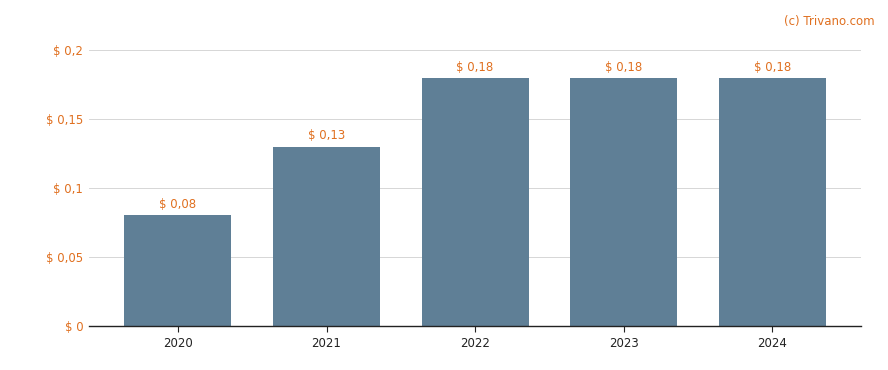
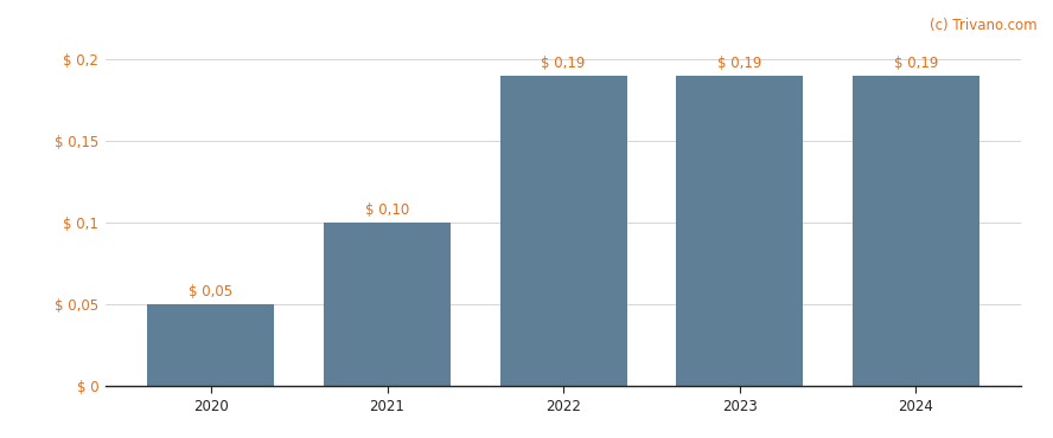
2020: 0,08 -> 0,05
2021: 0,13 -> 0,10
2022: 0,18 -> 0,19
2023: 0,18 -> 0,19
2024: 0,18 -> 0,19
